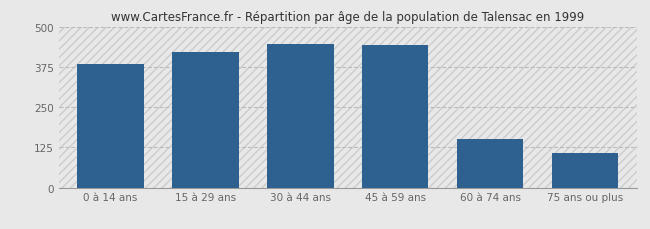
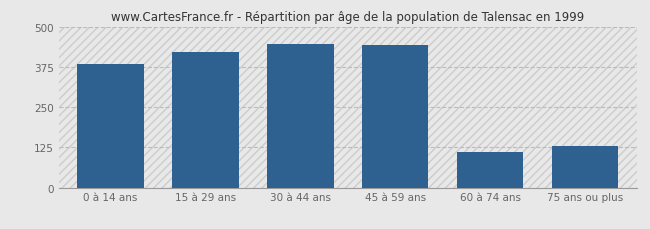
60 à 74 ans: 152 -> 110
75 ans ou plus: 107 -> 130
